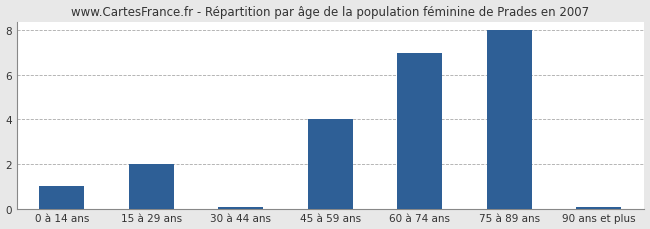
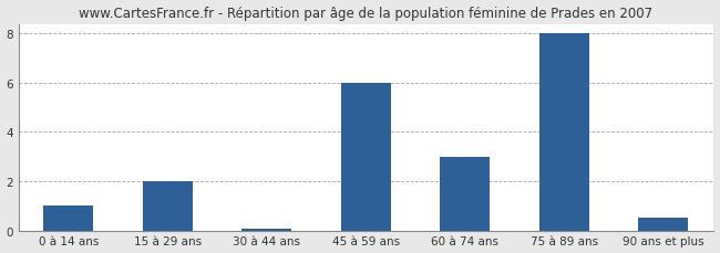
45 à 59 ans: 4.00 -> 6.00
60 à 74 ans: 7.00 -> 3.00
90 ans et plus: 0.07 -> 0.50
